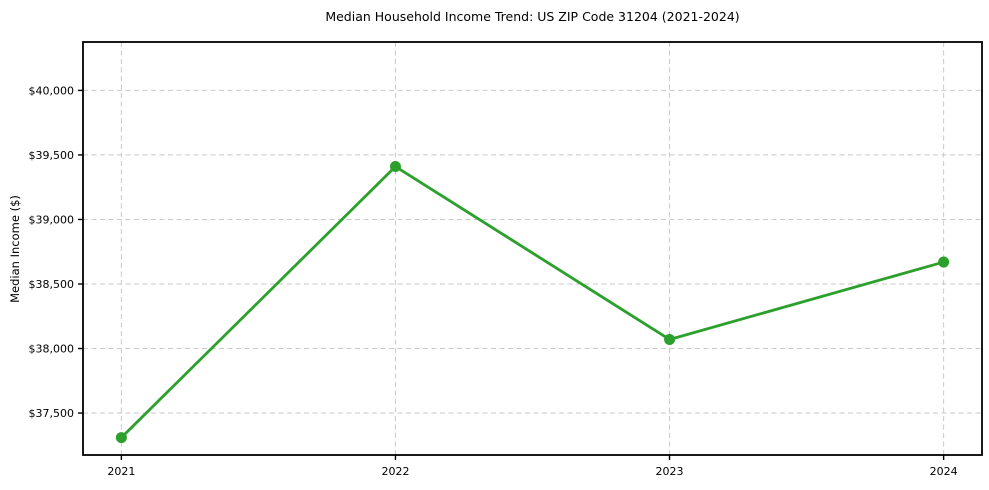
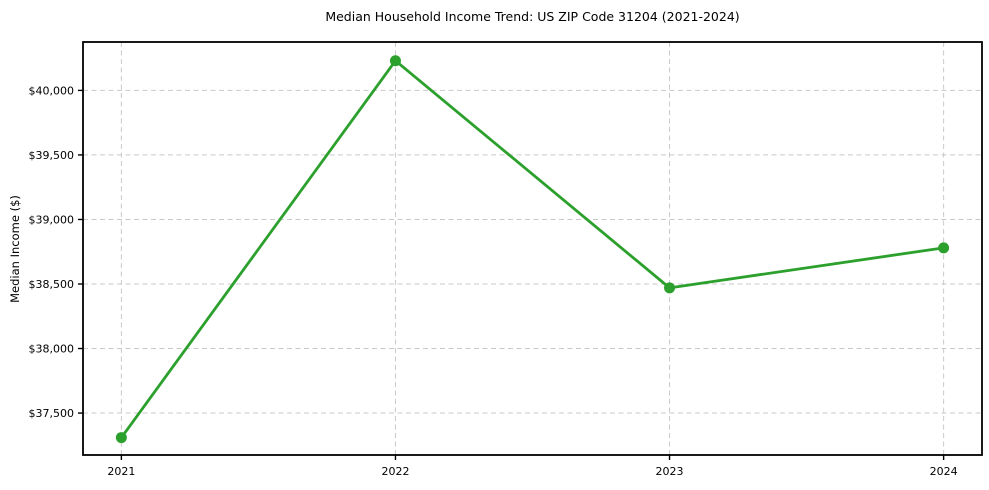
2022: $39410 -> $40230
2023: $38070 -> $38470
2024: $38670 -> $38780
